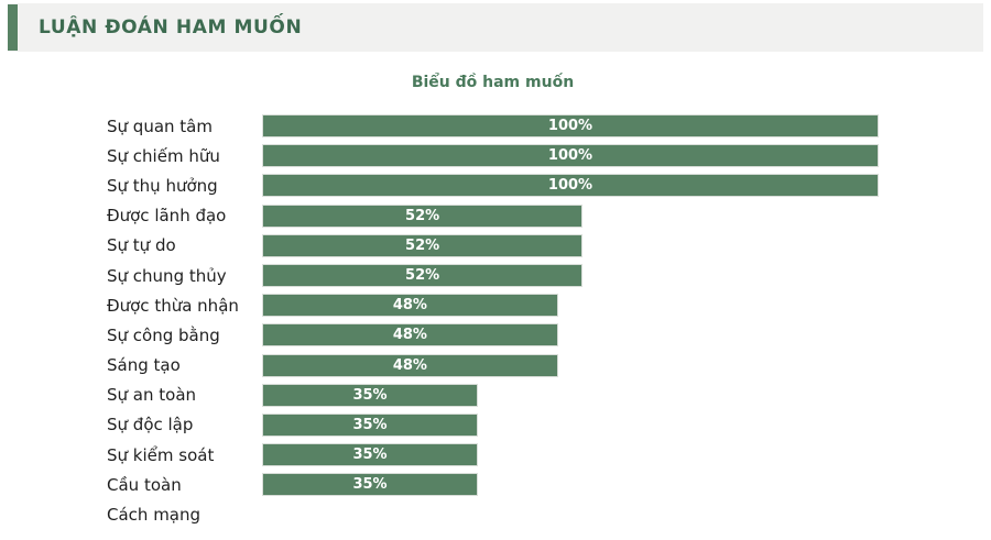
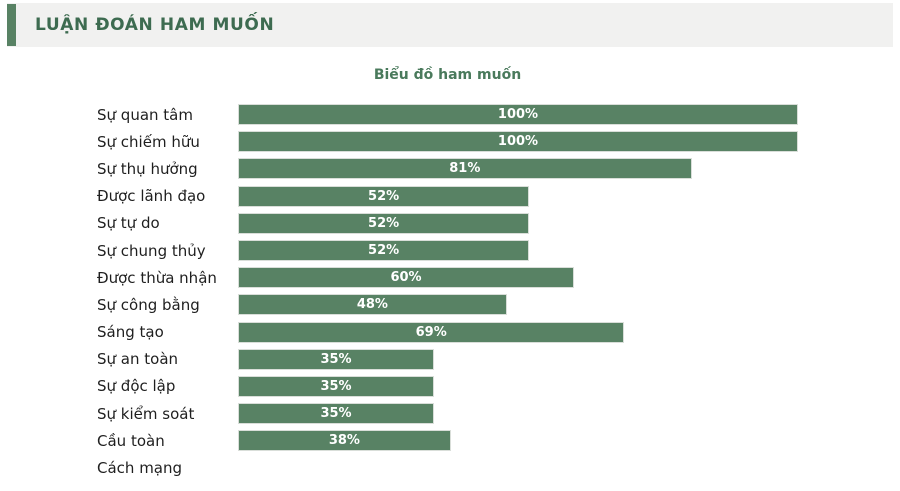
Sự thụ hưởng: 100% -> 81%
Được thừa nhận: 48% -> 60%
Sáng tạo: 48% -> 69%
Cầu toàn: 35% -> 38%
